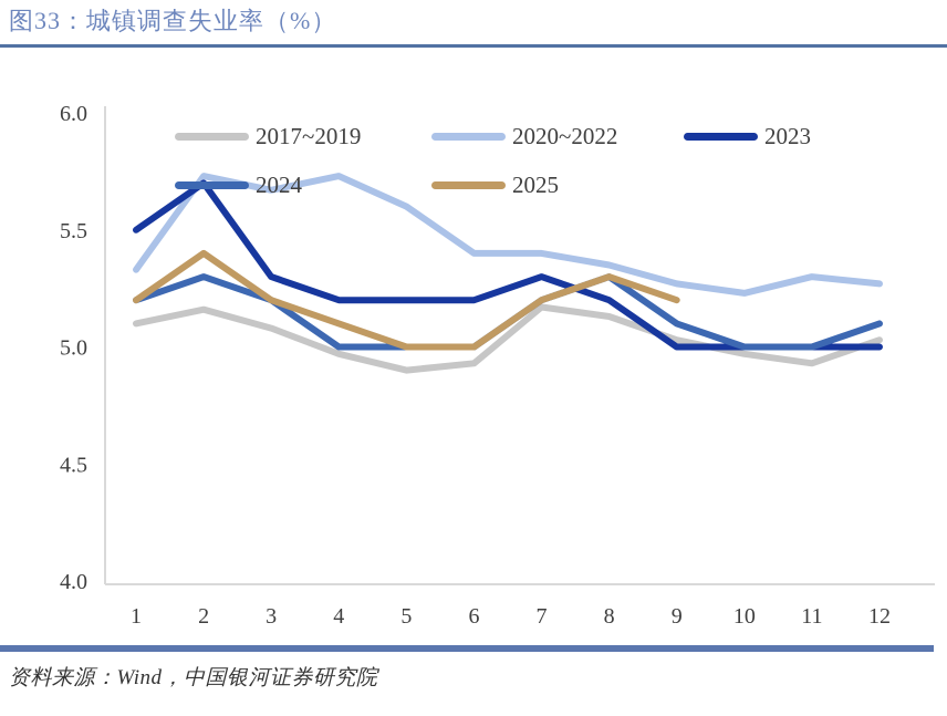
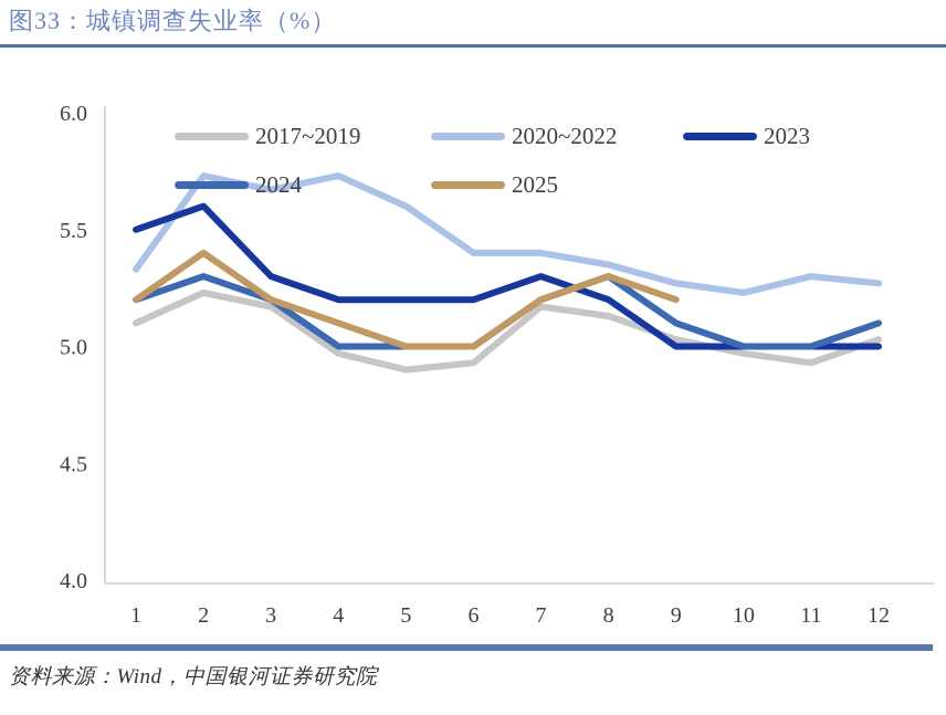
2017~2019/2: 5.16 -> 5.23
2023/2: 5.7 -> 5.6
2017~2019/3: 5.08 -> 5.17
